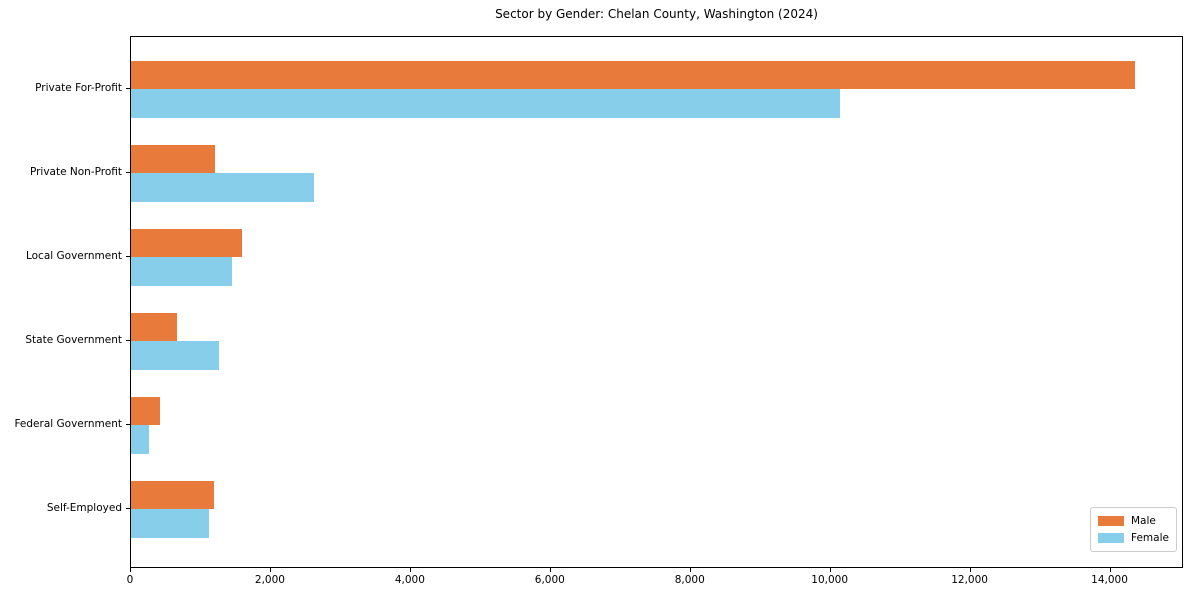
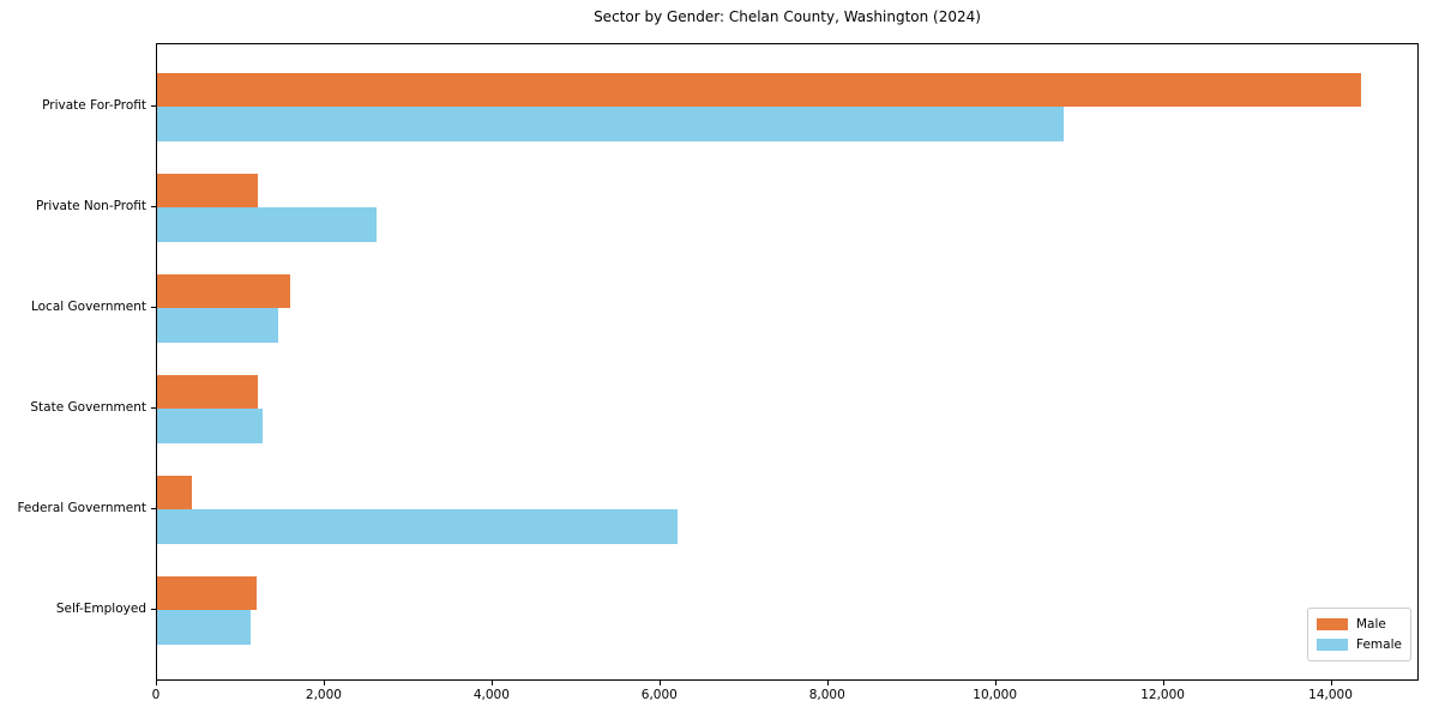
Female/Private For-Profit: 10100 -> 10800
Male/State Government: 700 -> 1200
Female/Federal Government: 300 -> 6200
